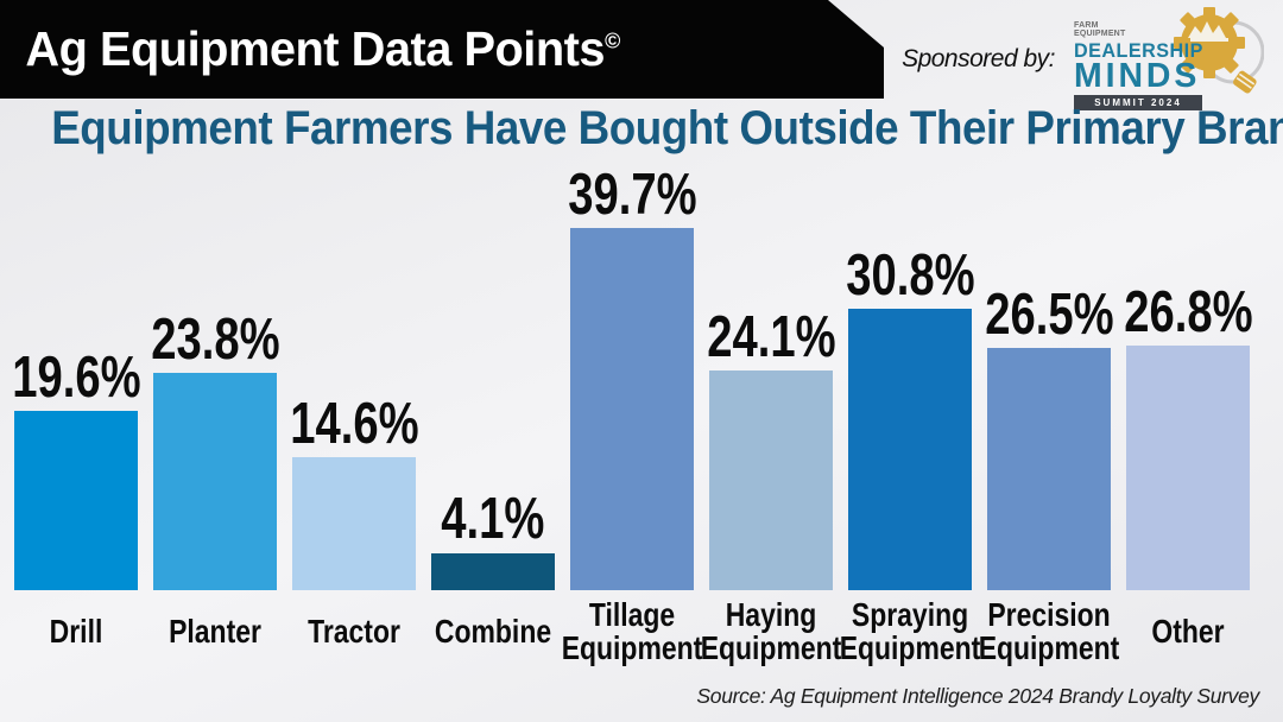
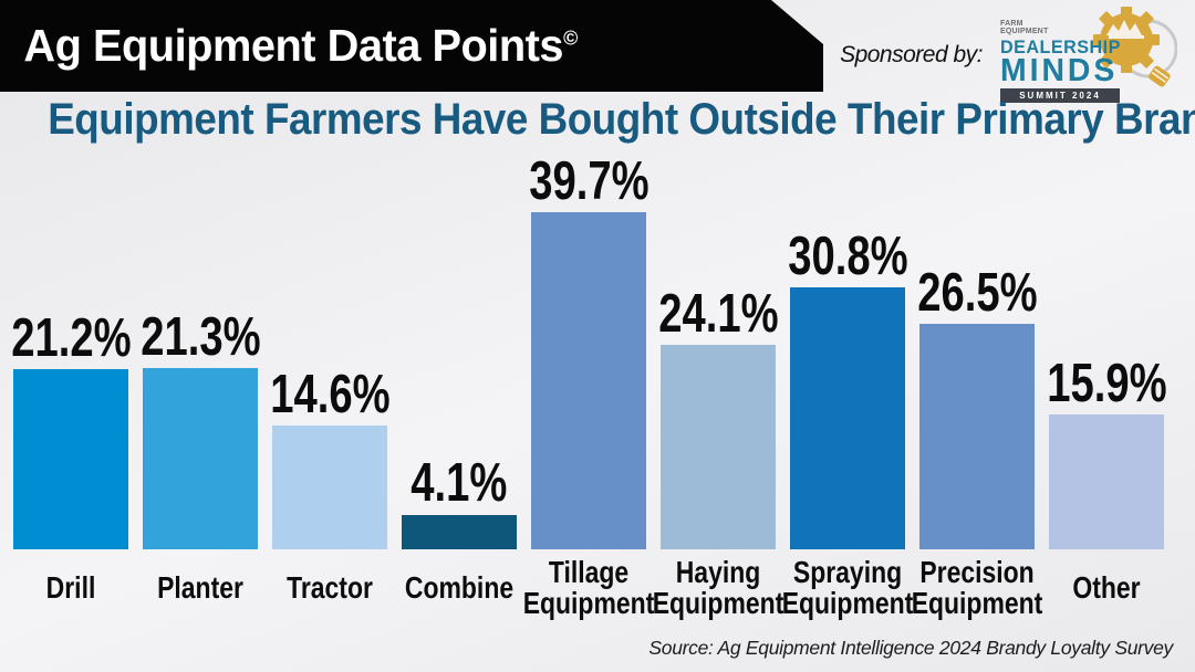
Drill: 19.6% -> 21.2%
Planter: 23.8% -> 21.3%
Other: 26.8% -> 15.9%
